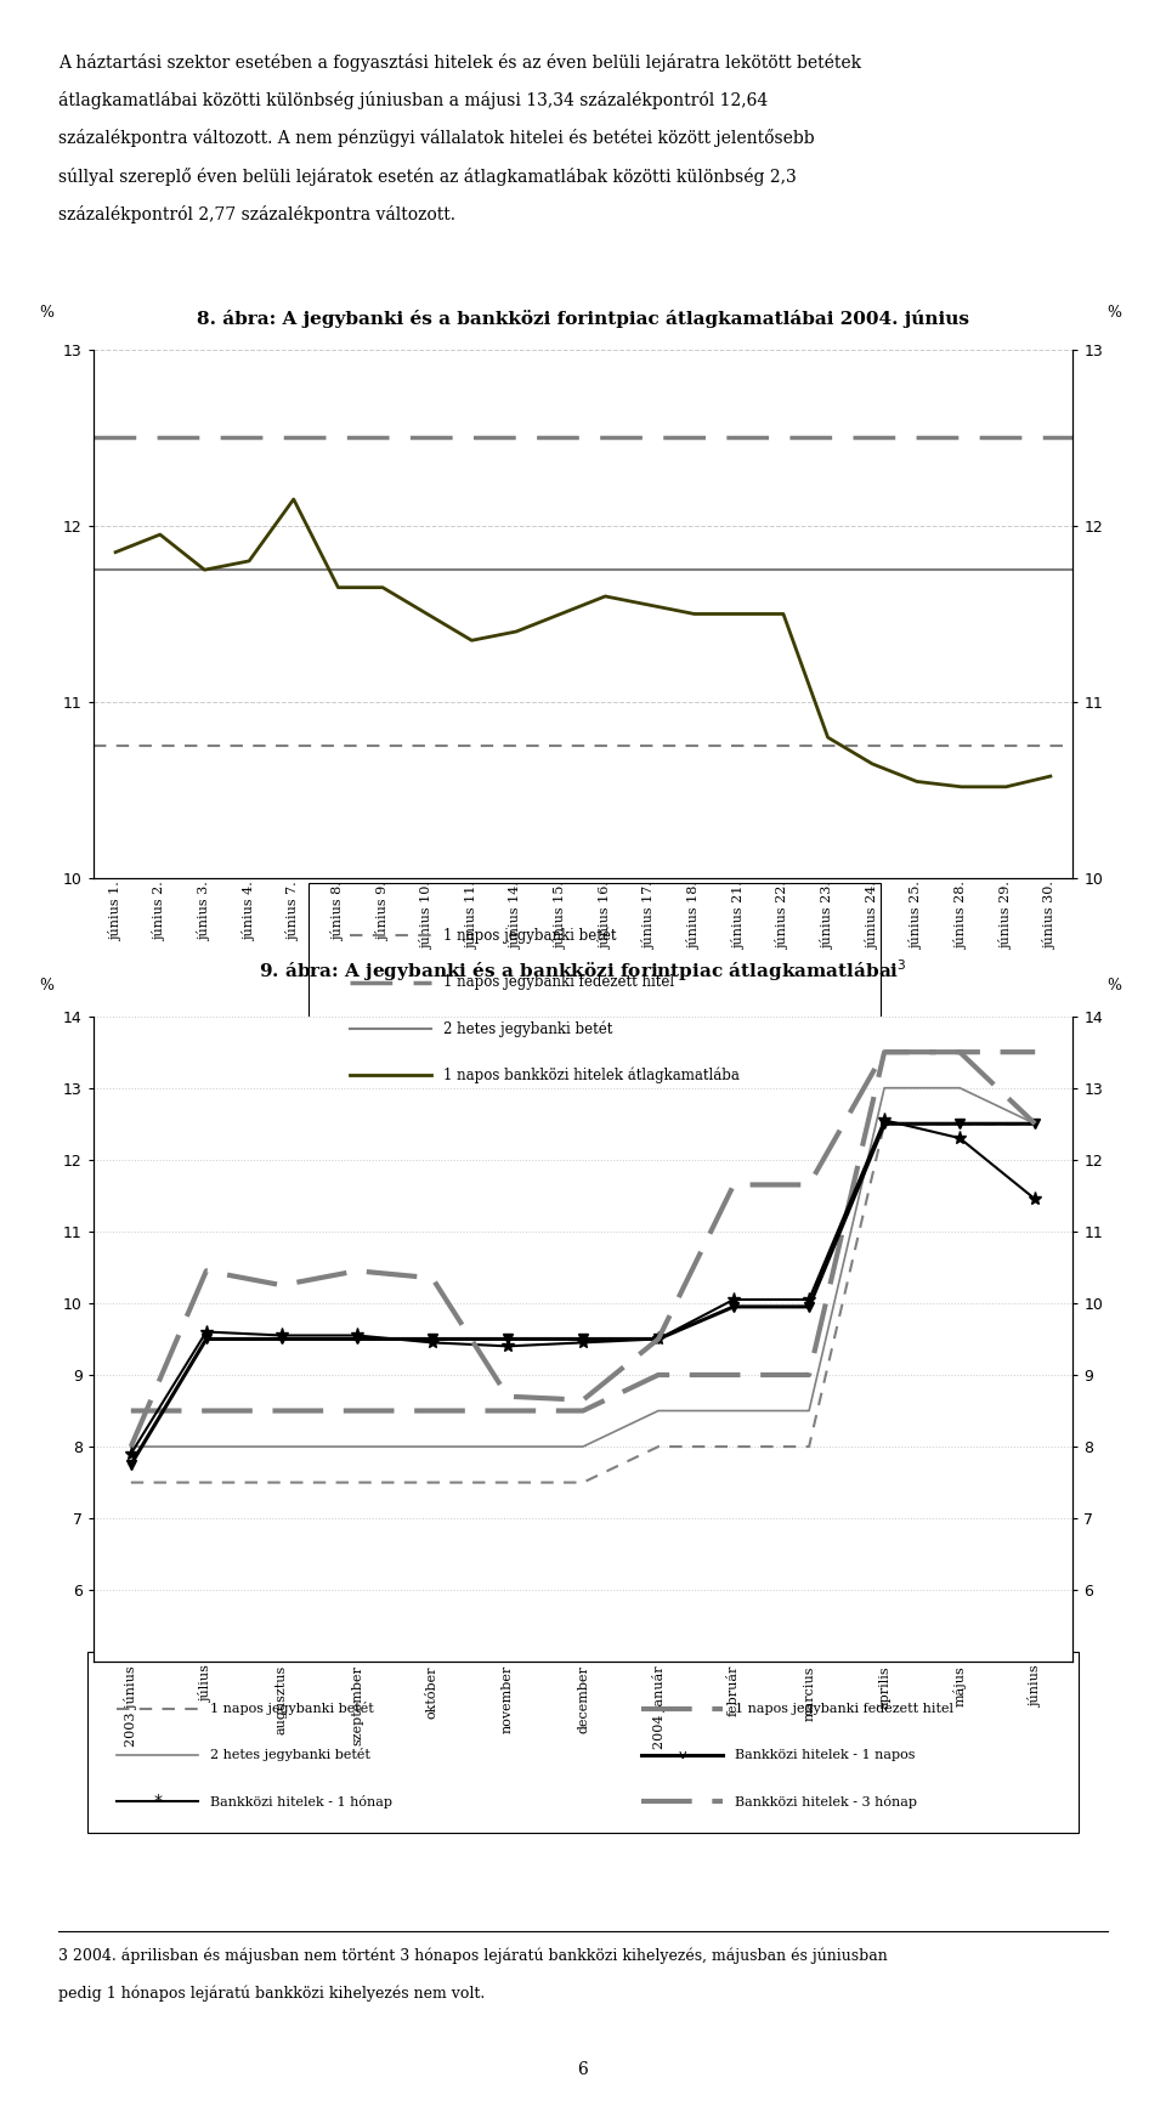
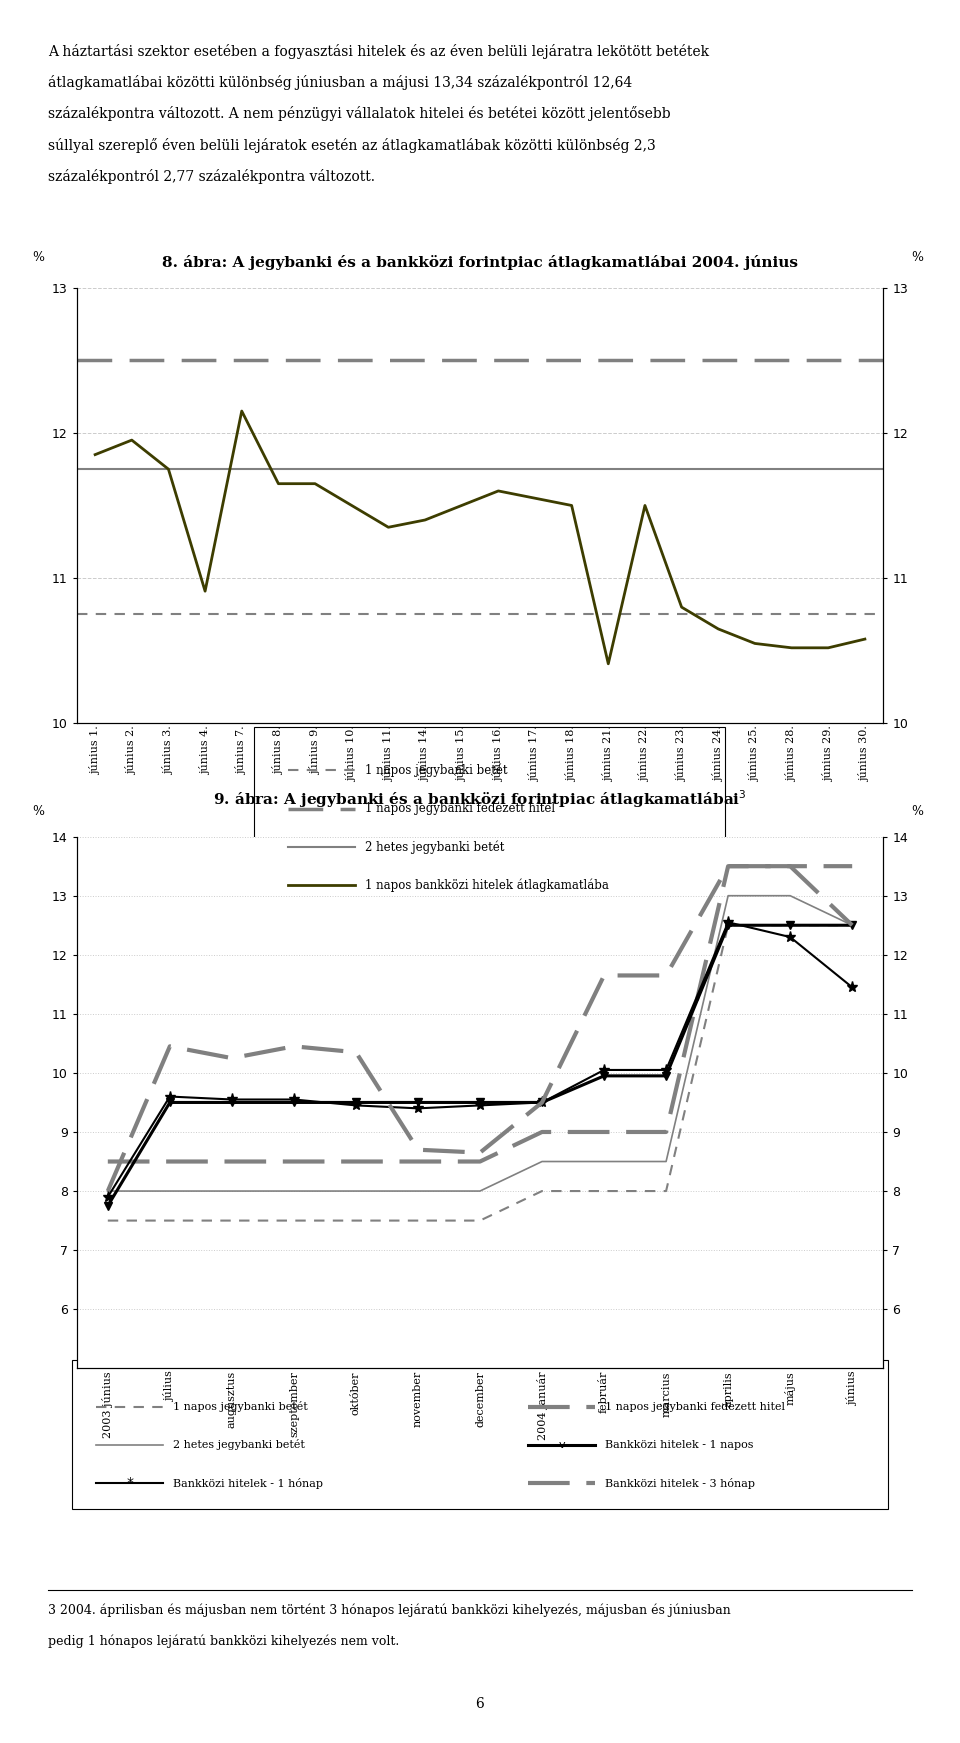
június 4.: 11.80 -> 10.91
június 21.: 11.50 -> 10.41
